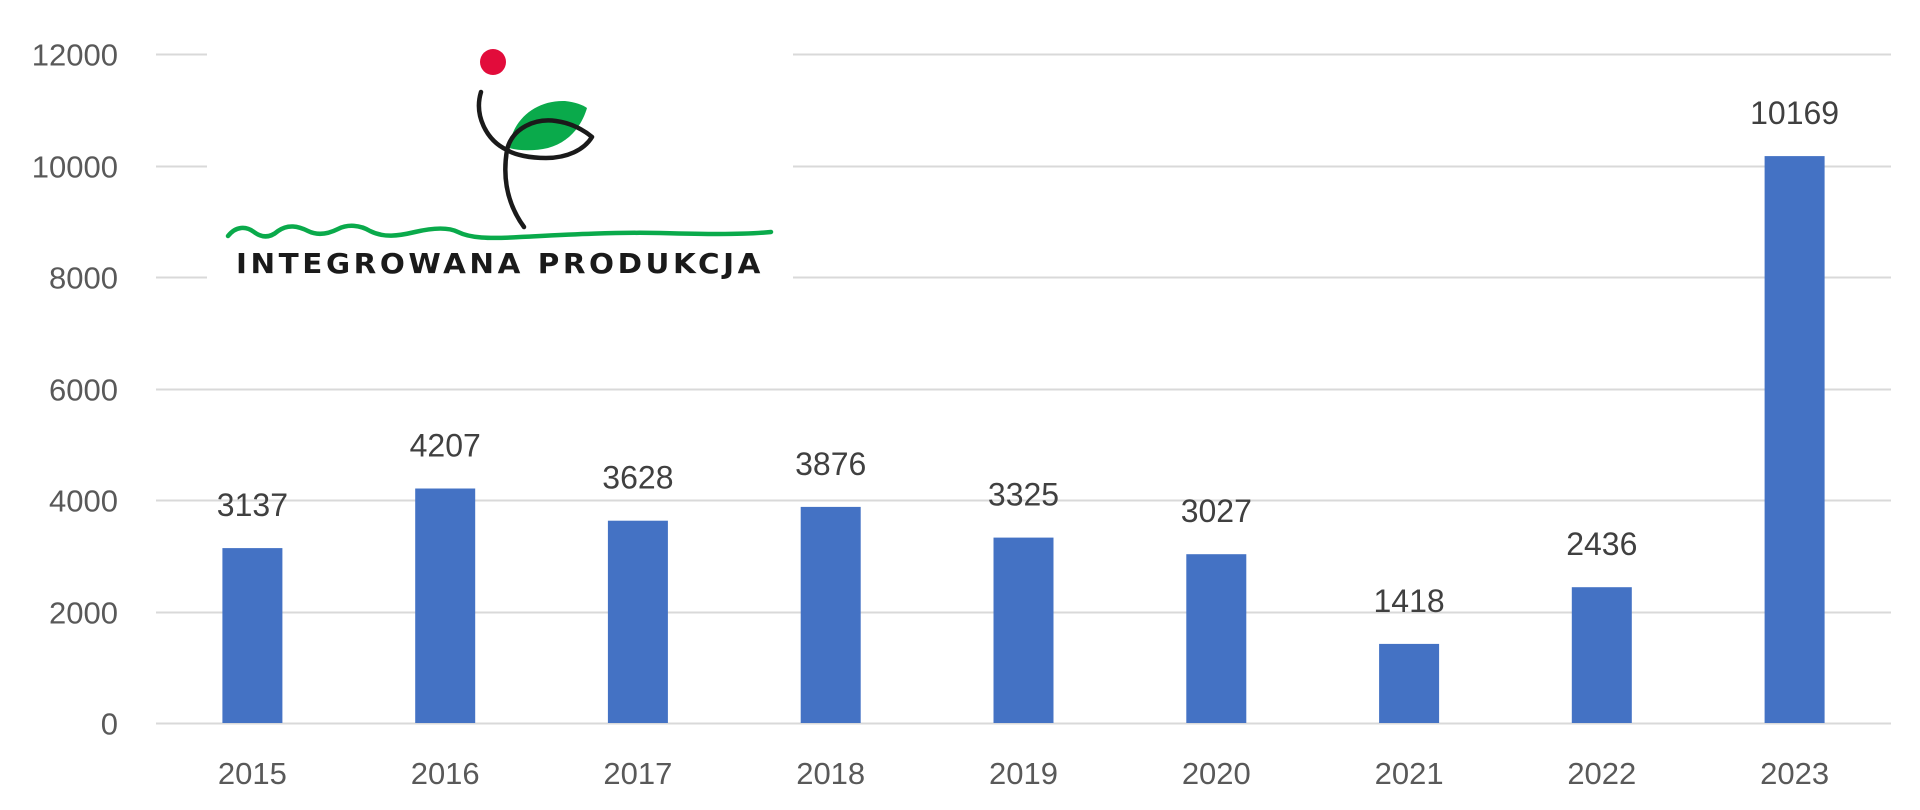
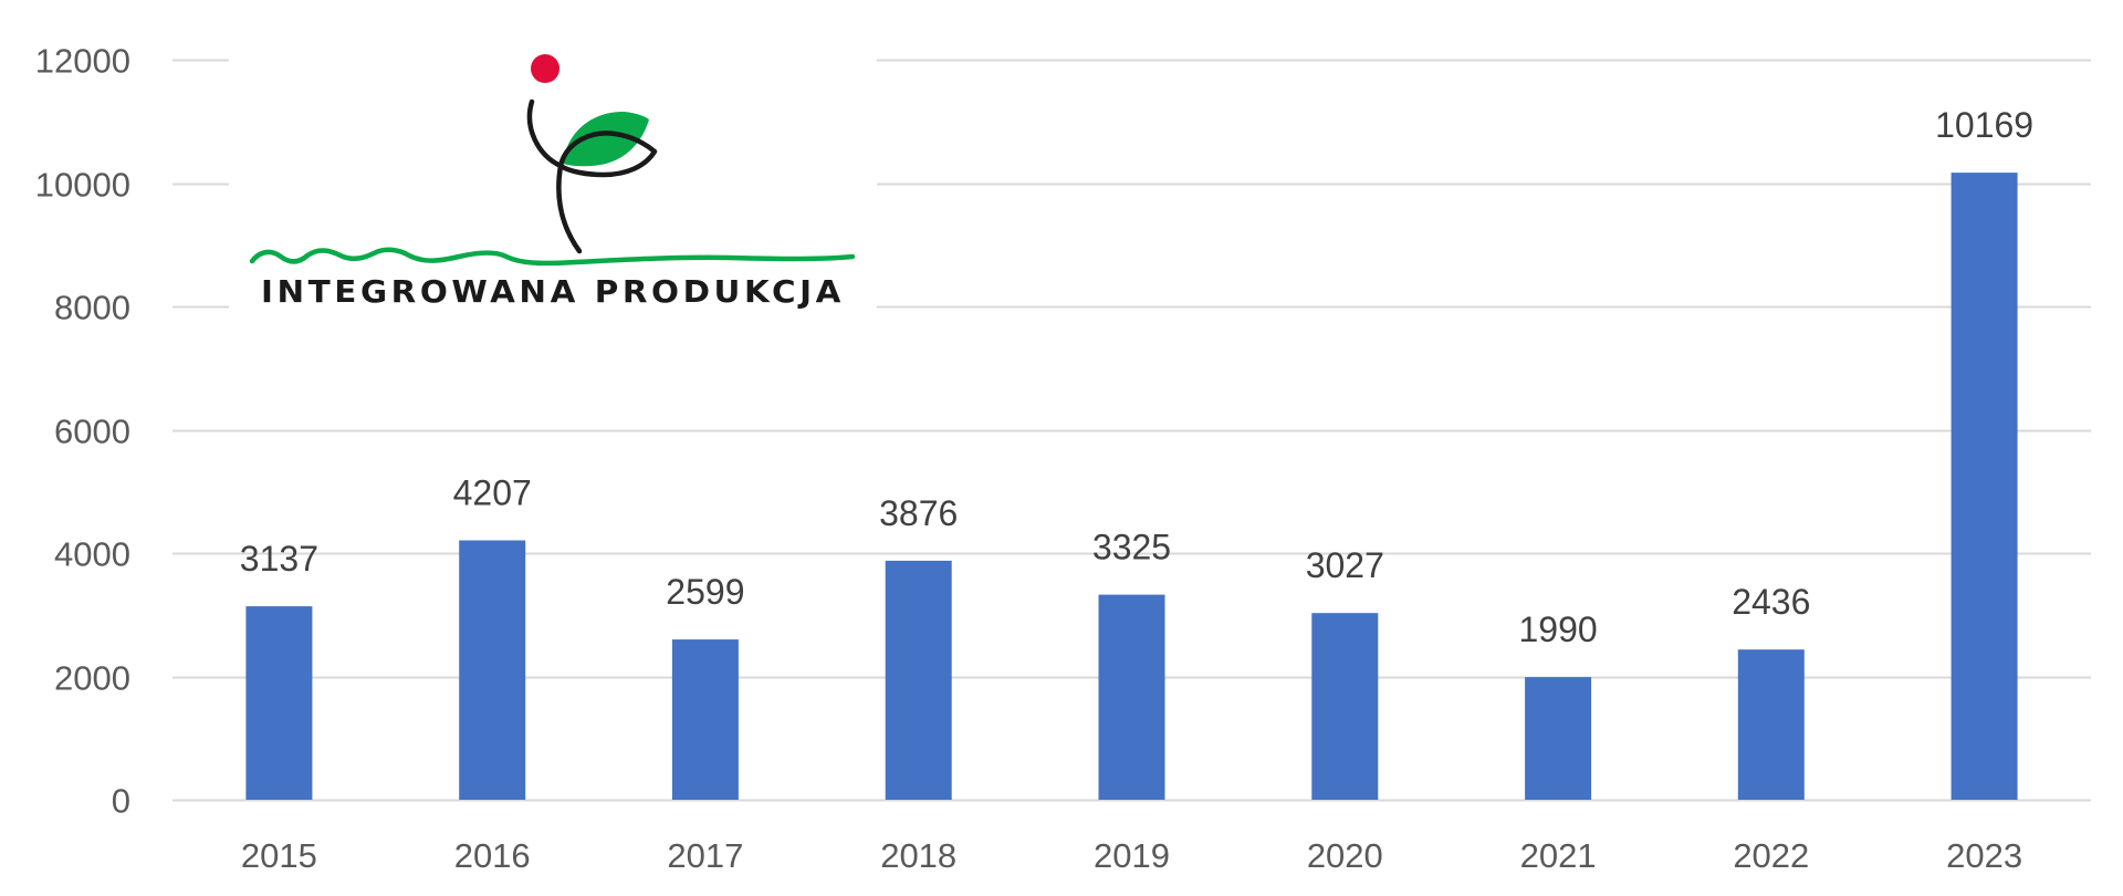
2017: 3628 -> 2599
2021: 1418 -> 1990
